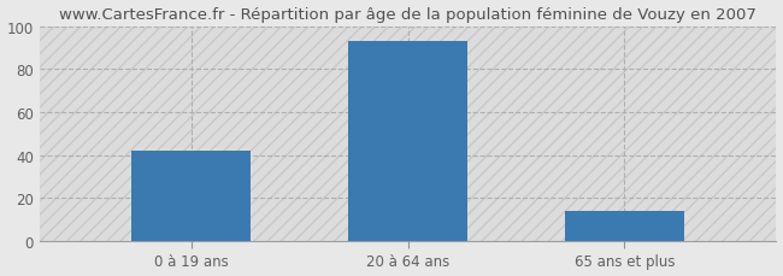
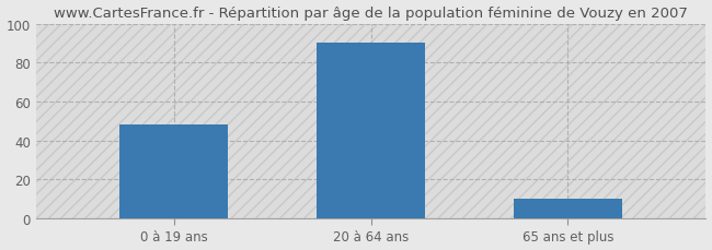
0 à 19 ans: 42 -> 48
20 à 64 ans: 93 -> 90
65 ans et plus: 14 -> 10
